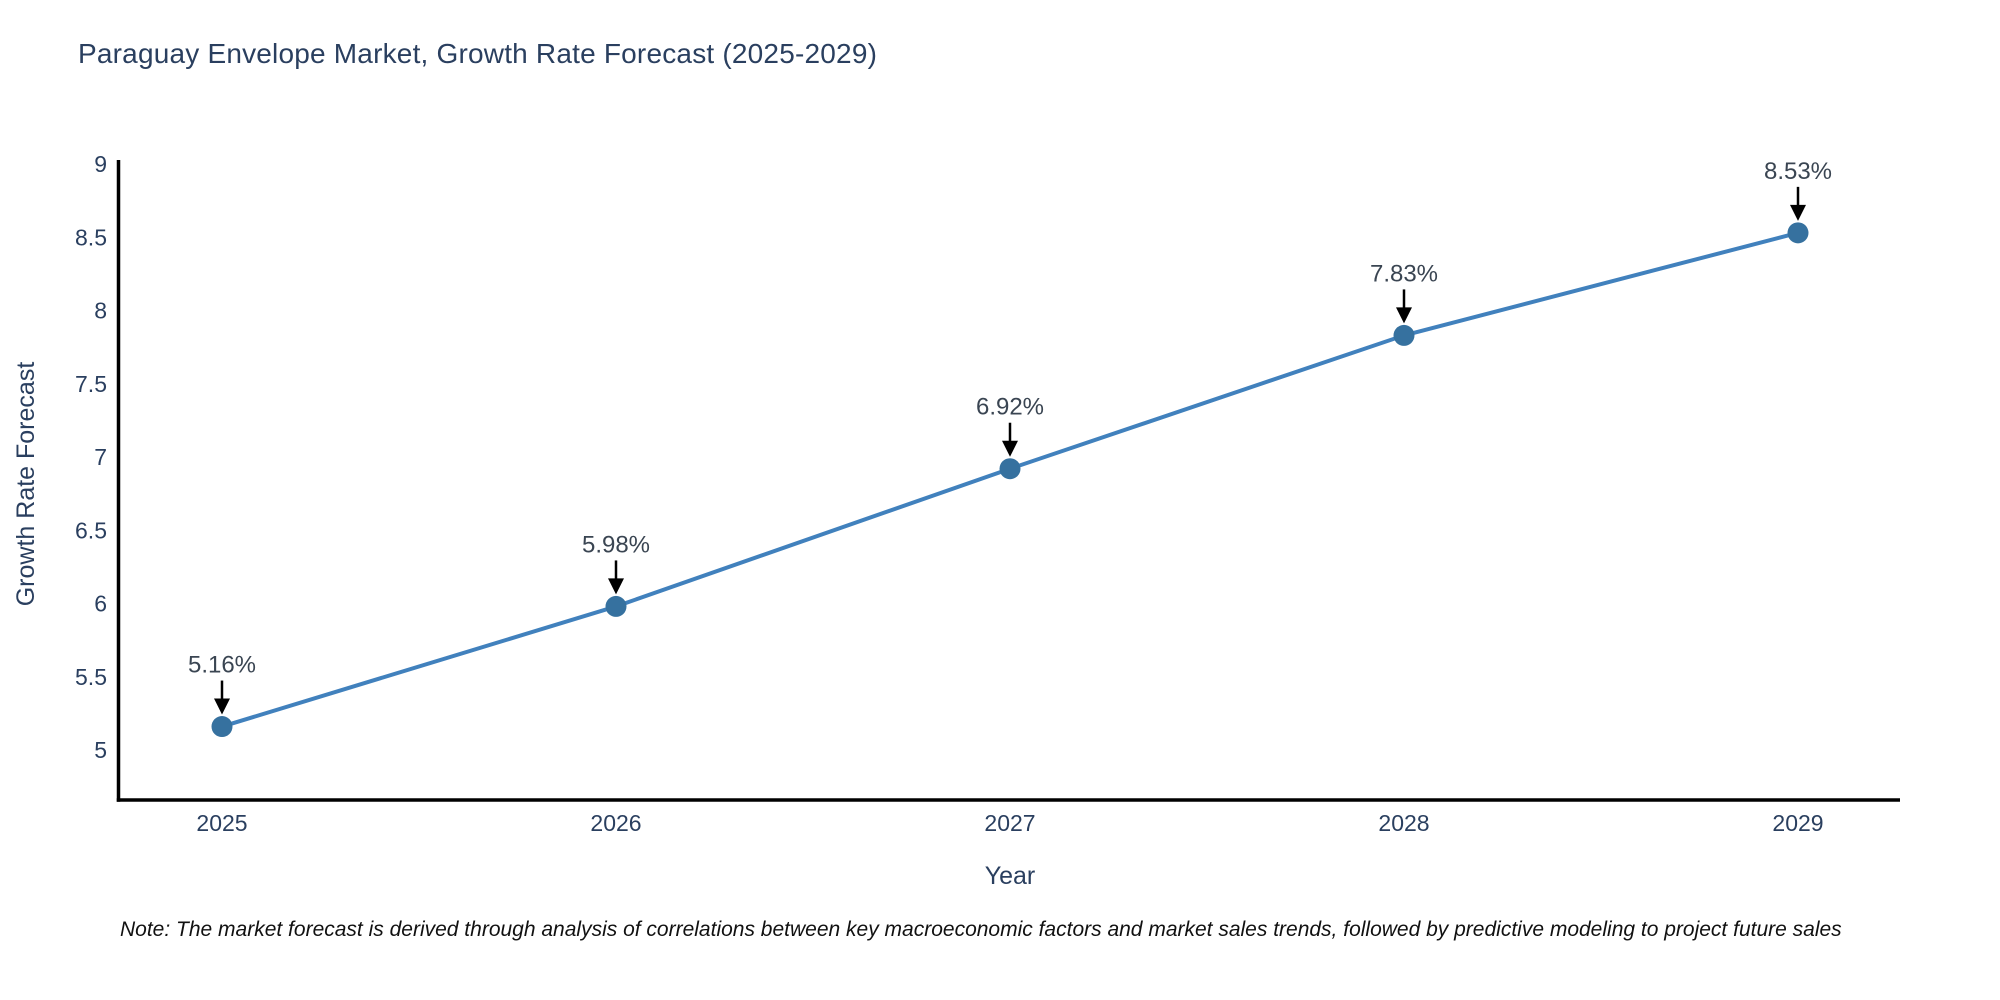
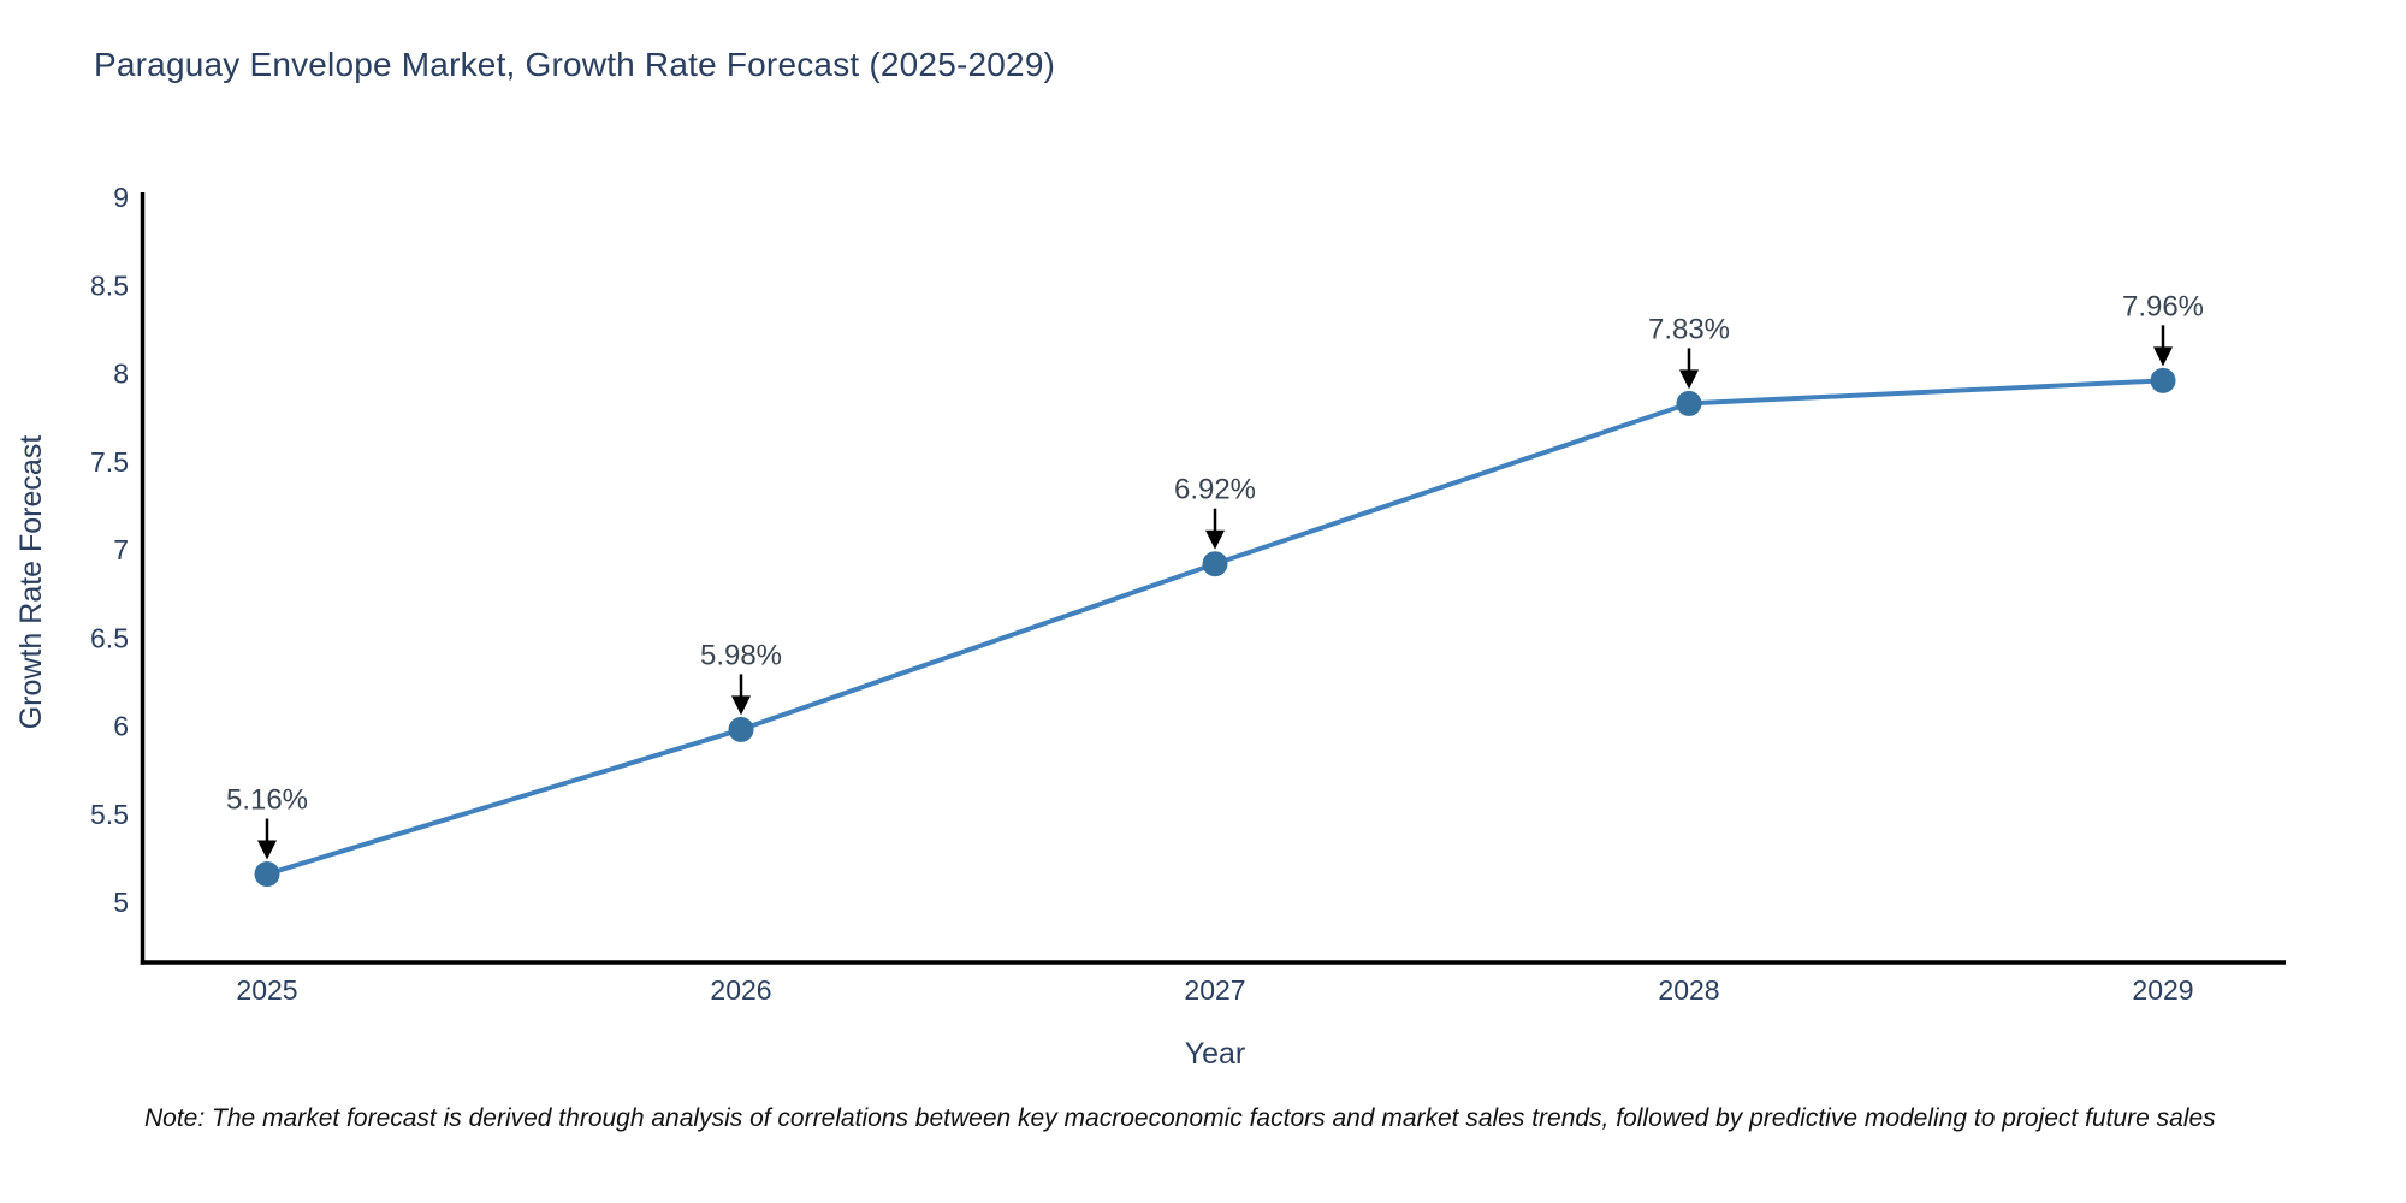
2029: 8.53% -> 7.96%
